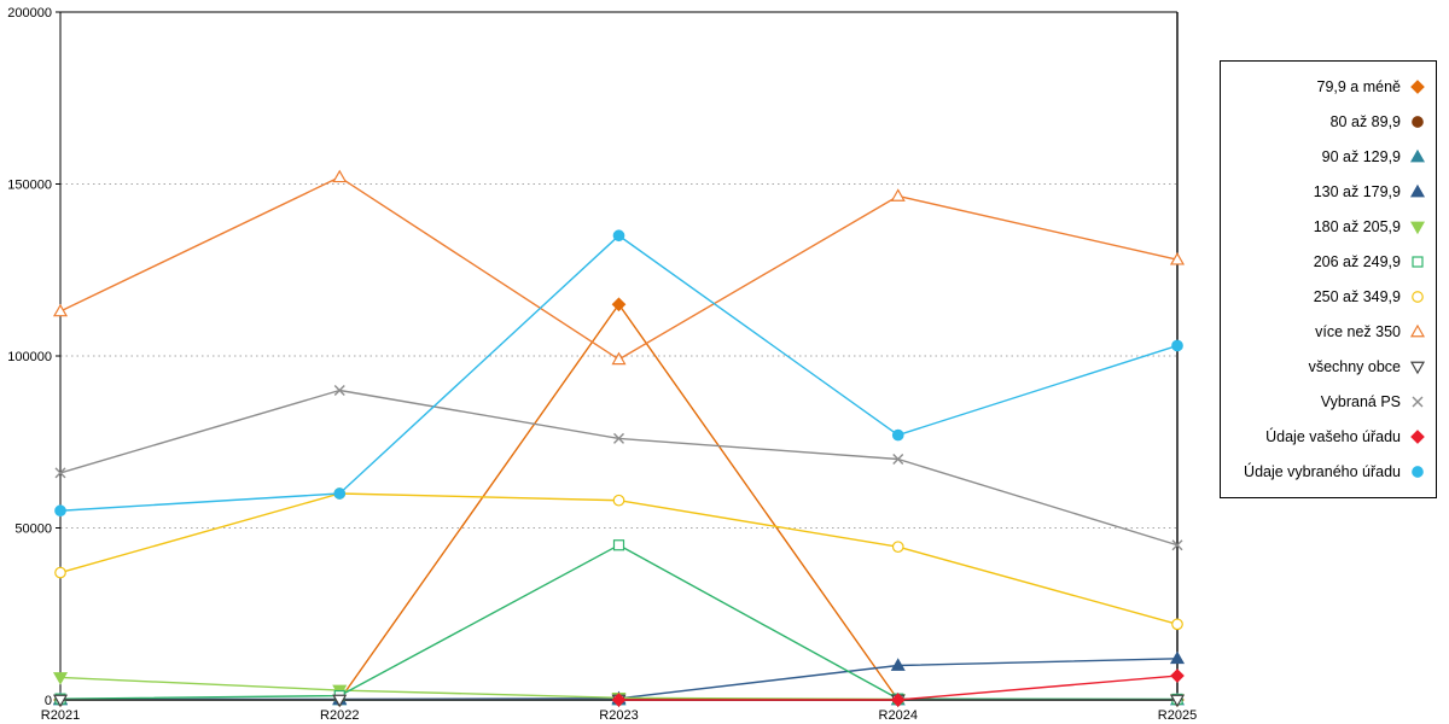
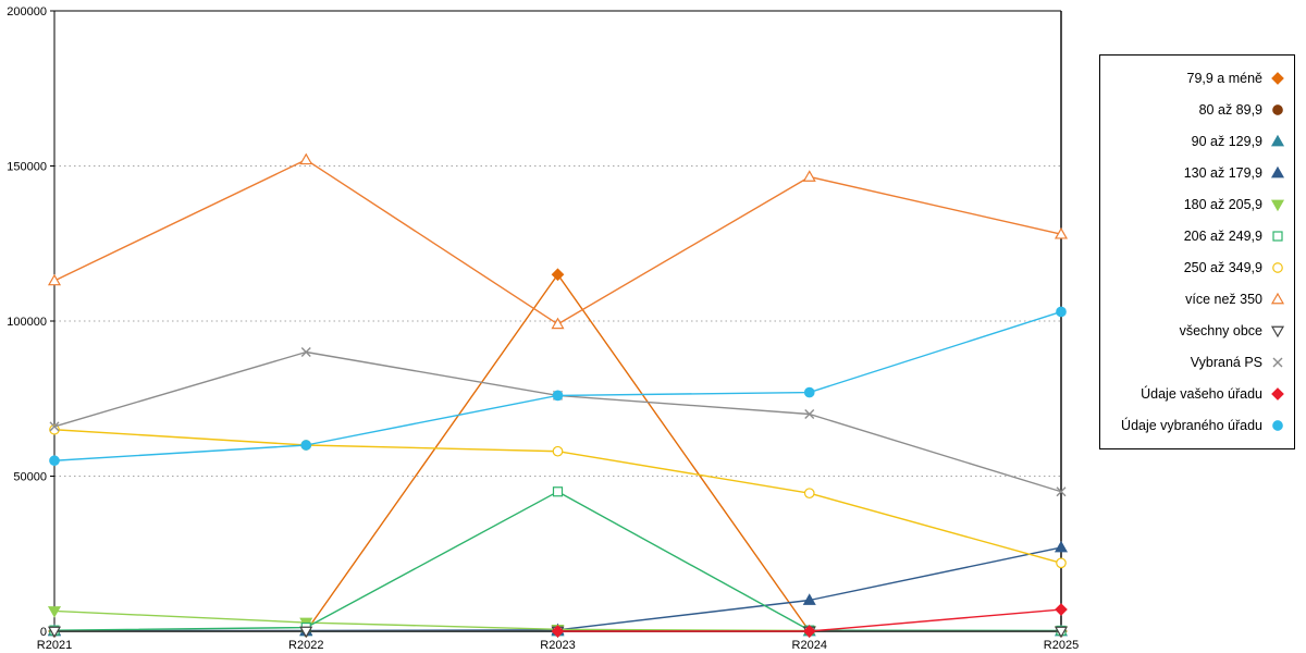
250 až 349,9/R2021: 37000 -> 65000
Údaje vybraného úřadu/R2023: 135000 -> 76000
130 až 179,9/R2025: 12000 -> 27000
